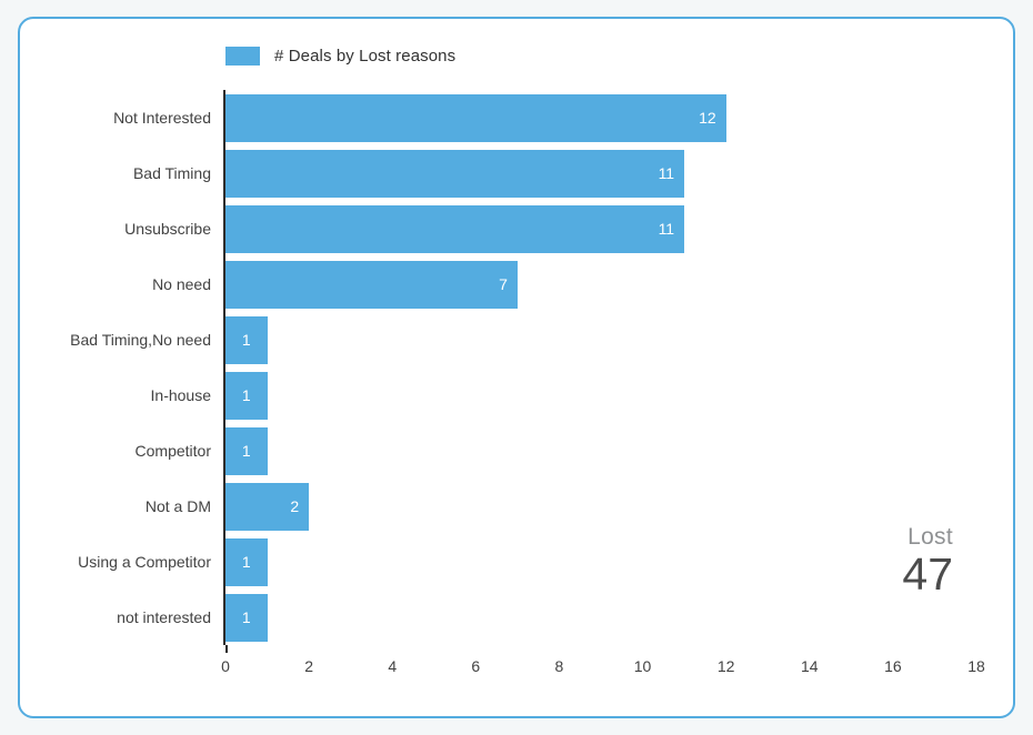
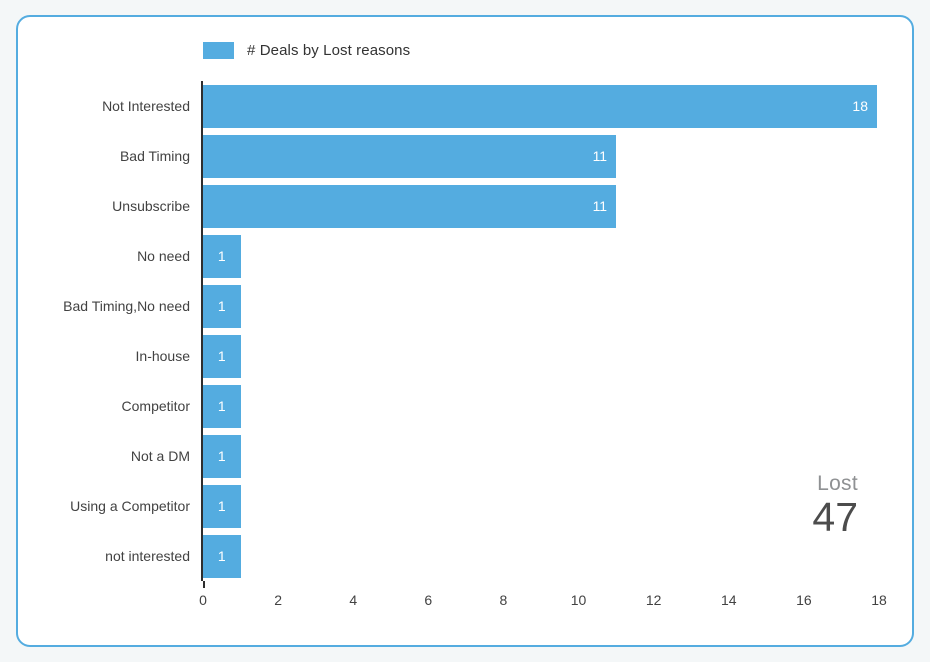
Not Interested: 12 -> 18
No need: 7 -> 1
Not a DM: 2 -> 1
